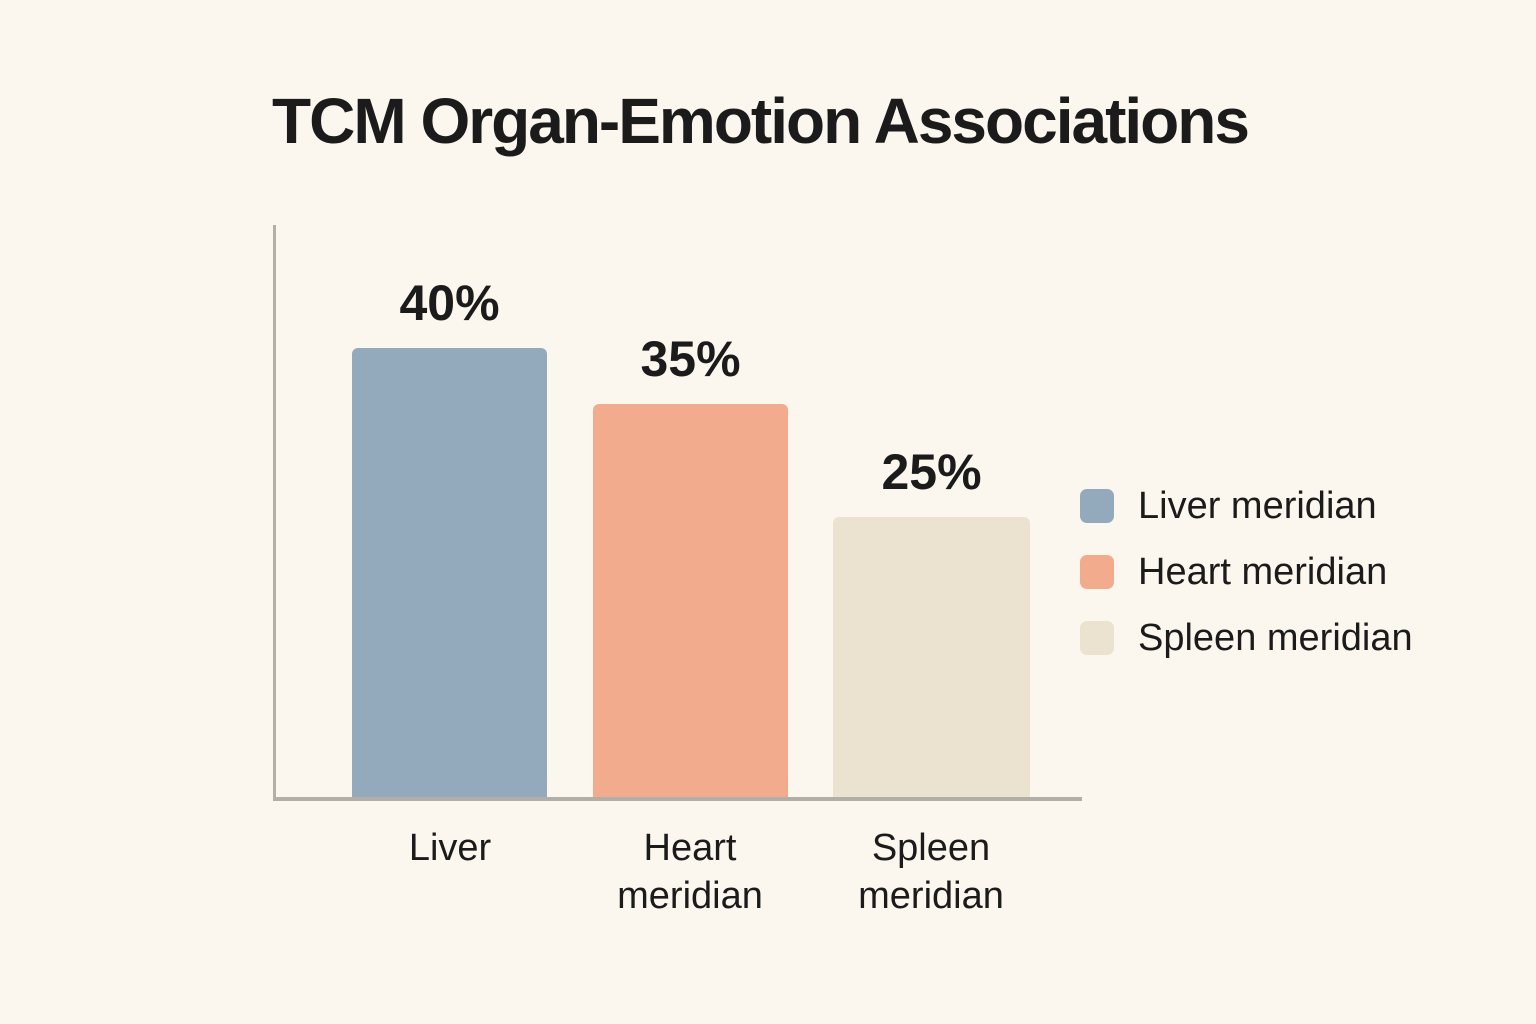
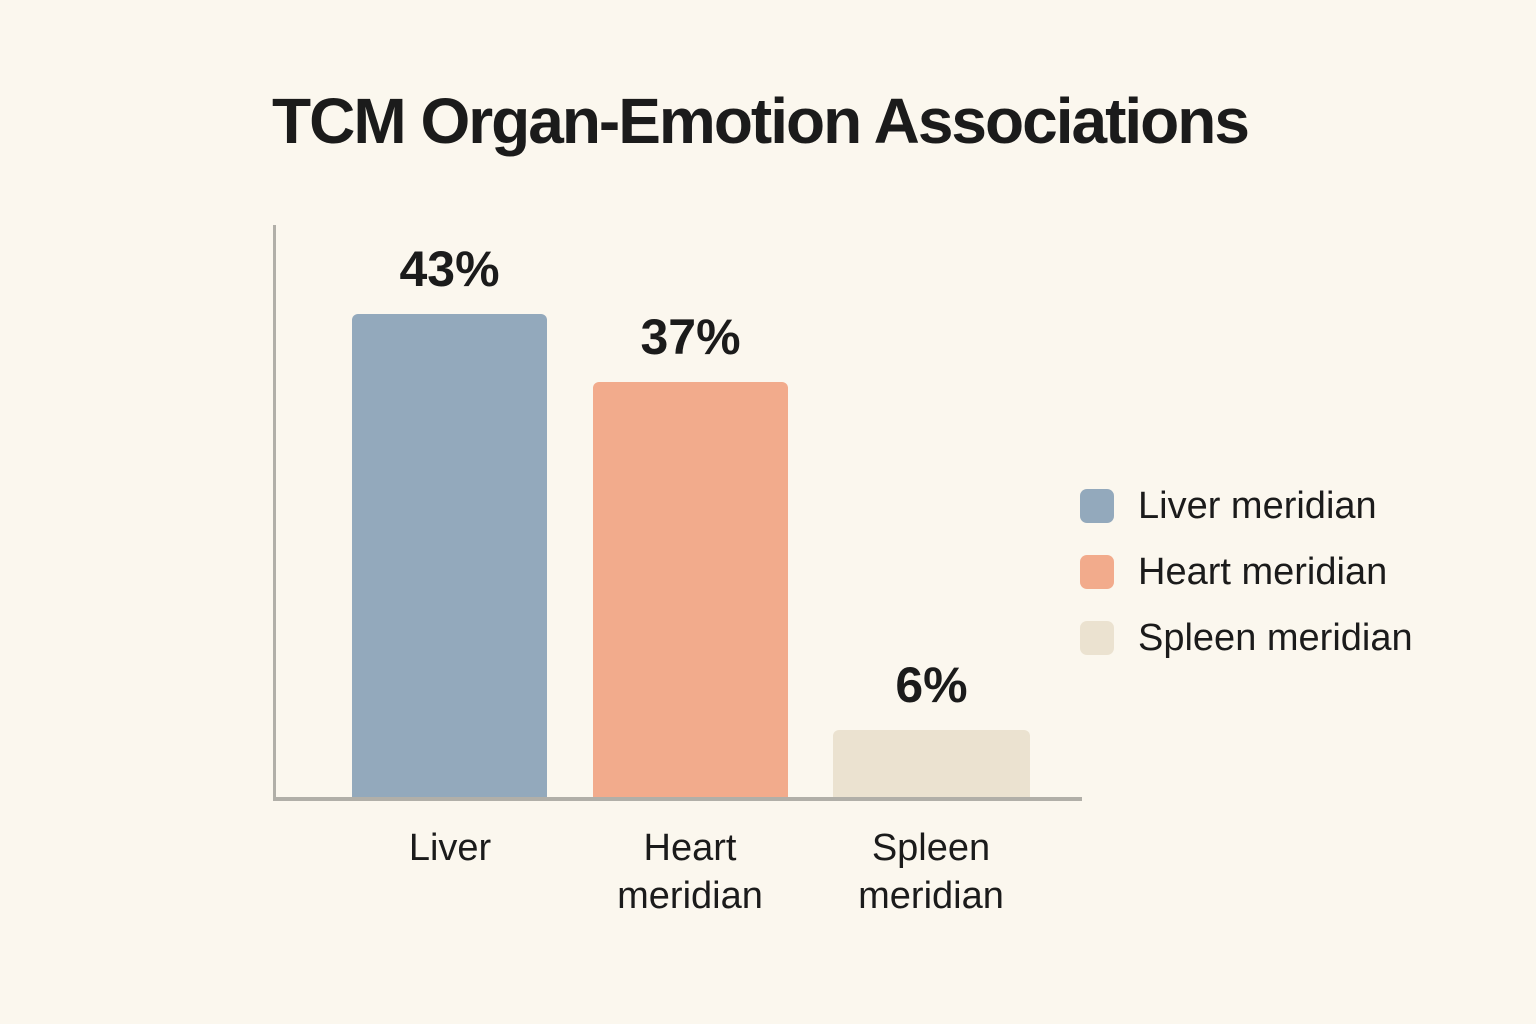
Liver: 40% -> 43%
Heart meridian: 35% -> 37%
Spleen meridian: 25% -> 6%
